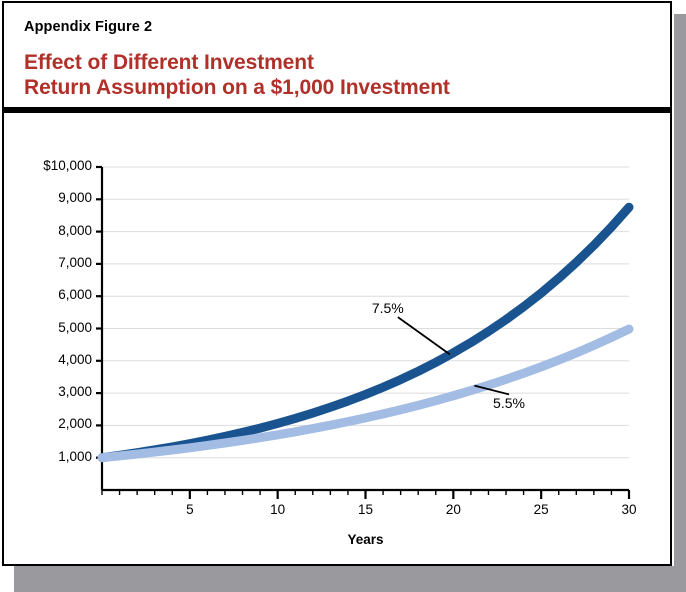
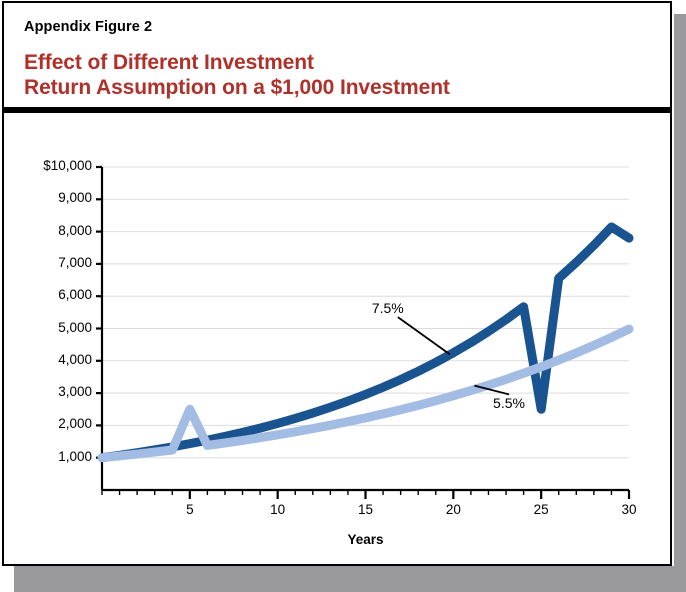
5.5%/5: $1300 -> $2500
7.5%/25: $6100 -> $2500
7.5%/30: $8800 -> $7800
